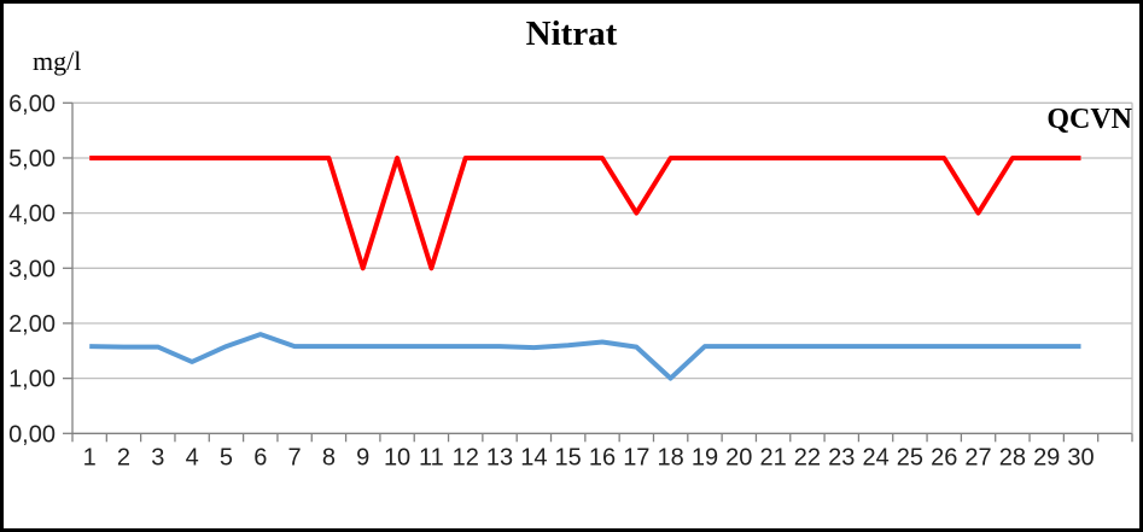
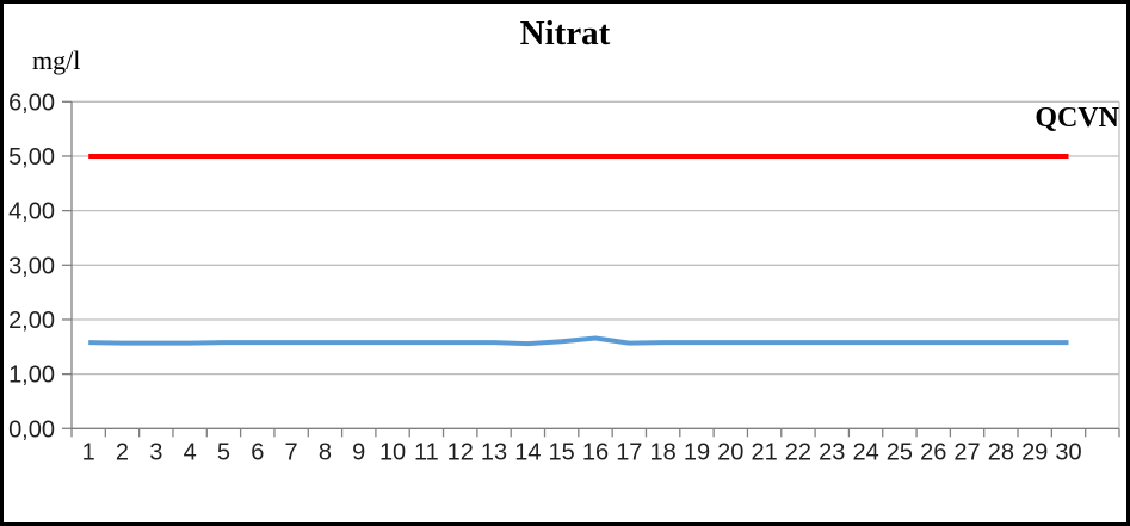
Nitrat/4: 1,3 -> 1,6
Nitrat/6: 1,8 -> 1,6
QCVN/9: 3 -> 5
QCVN/11: 3 -> 5
QCVN/17: 4 -> 5
Nitrat/18: 1,0 -> 1,6
QCVN/27: 4 -> 5
